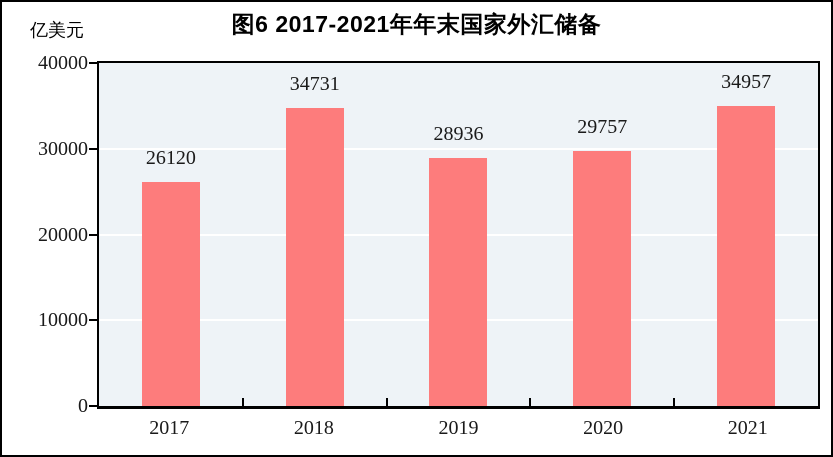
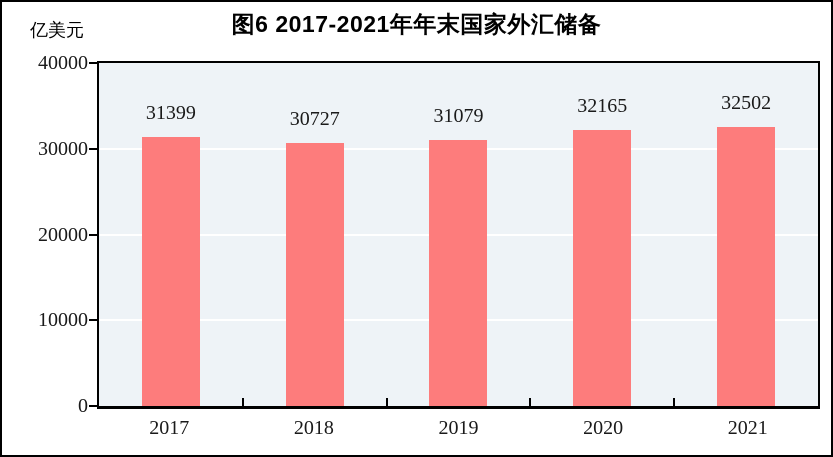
2017: 26120 -> 31399
2018: 34731 -> 30727
2019: 28936 -> 31079
2020: 29757 -> 32165
2021: 34957 -> 32502
